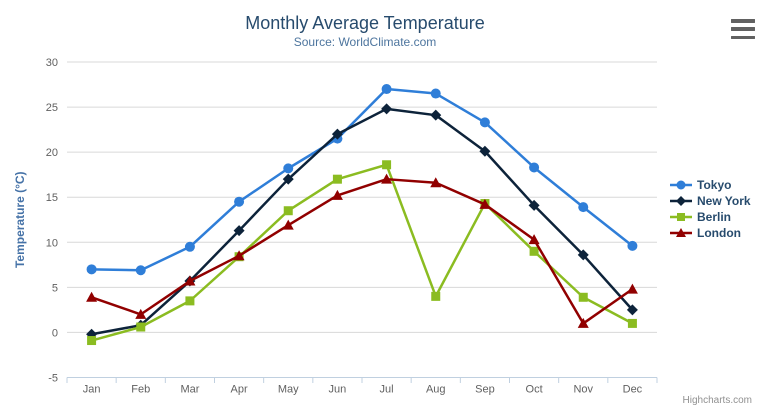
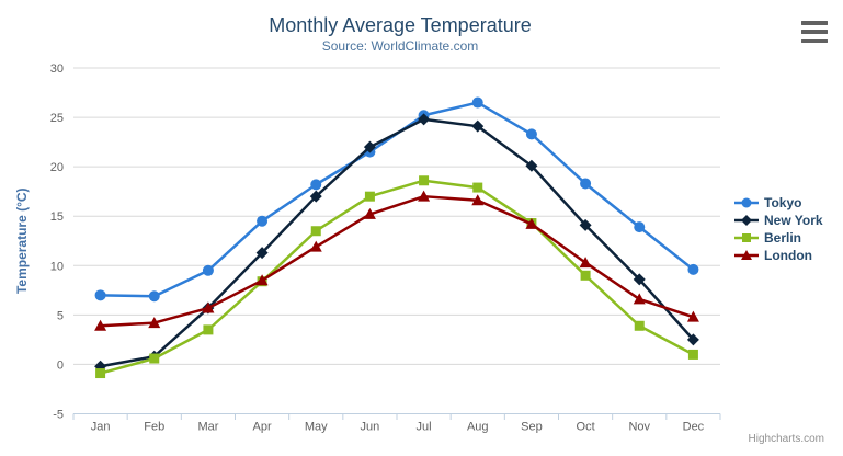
London/Feb: 2 -> 4
Tokyo/Jul: 27 -> 25
Berlin/Aug: 4 -> 18
London/Nov: 1 -> 7
